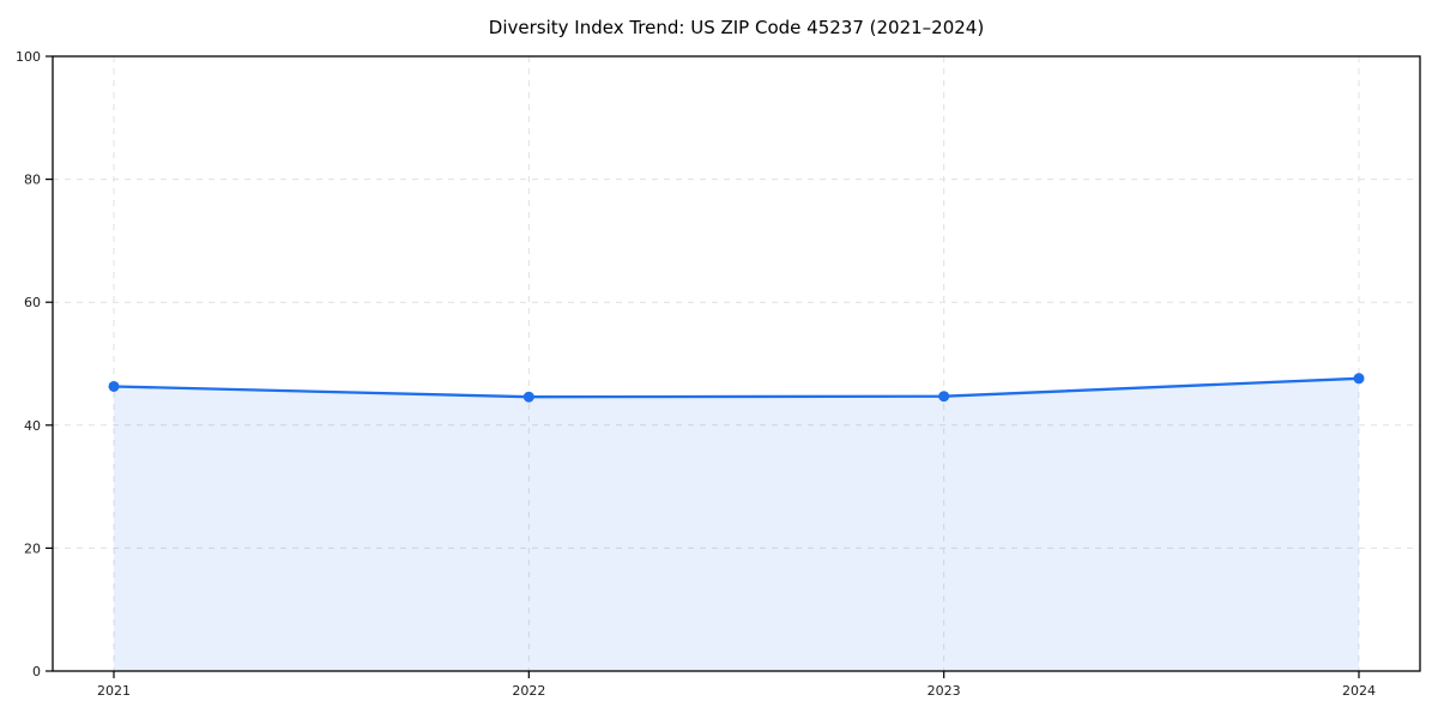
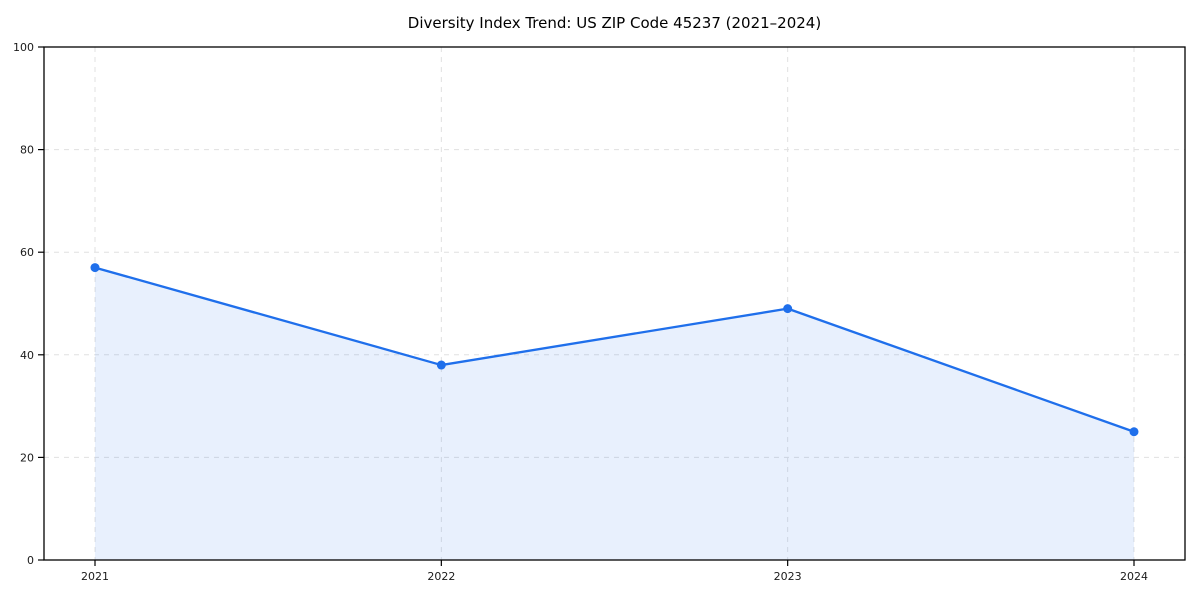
2021: 46 -> 57
2022: 45 -> 38
2023: 45 -> 49
2024: 48 -> 25
